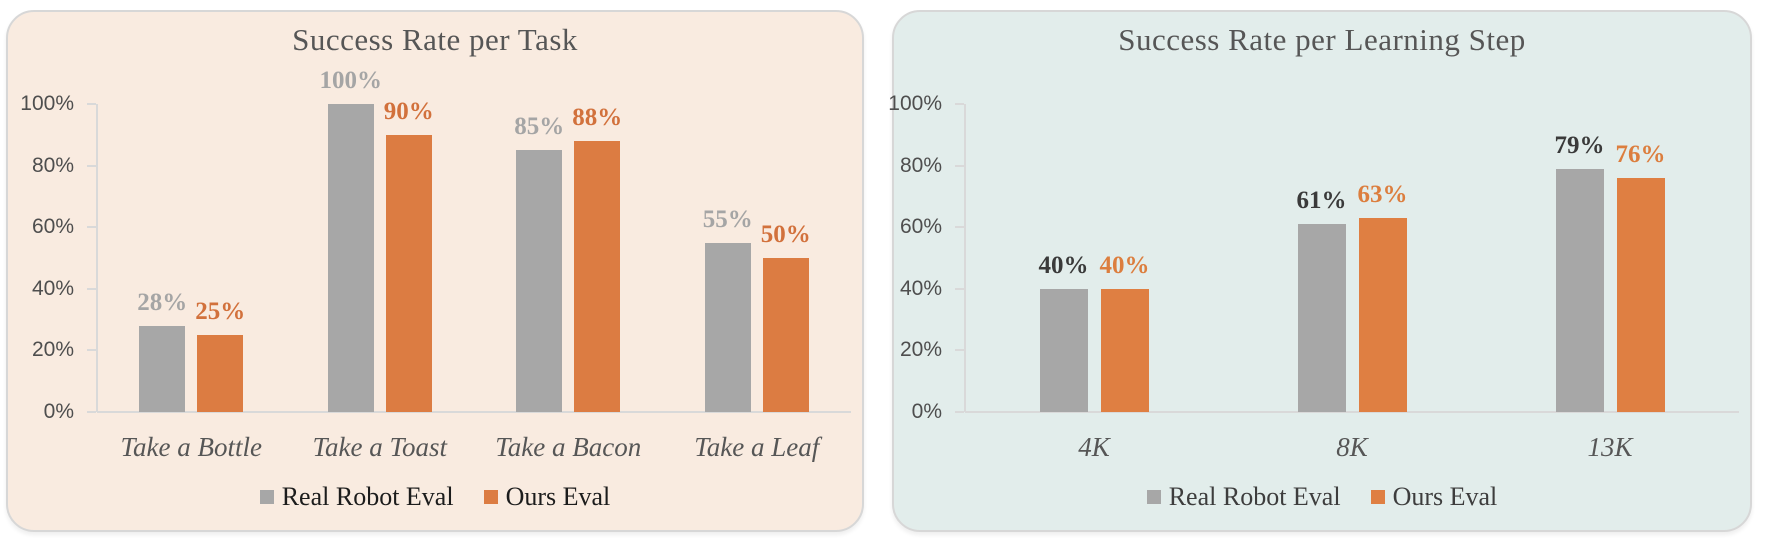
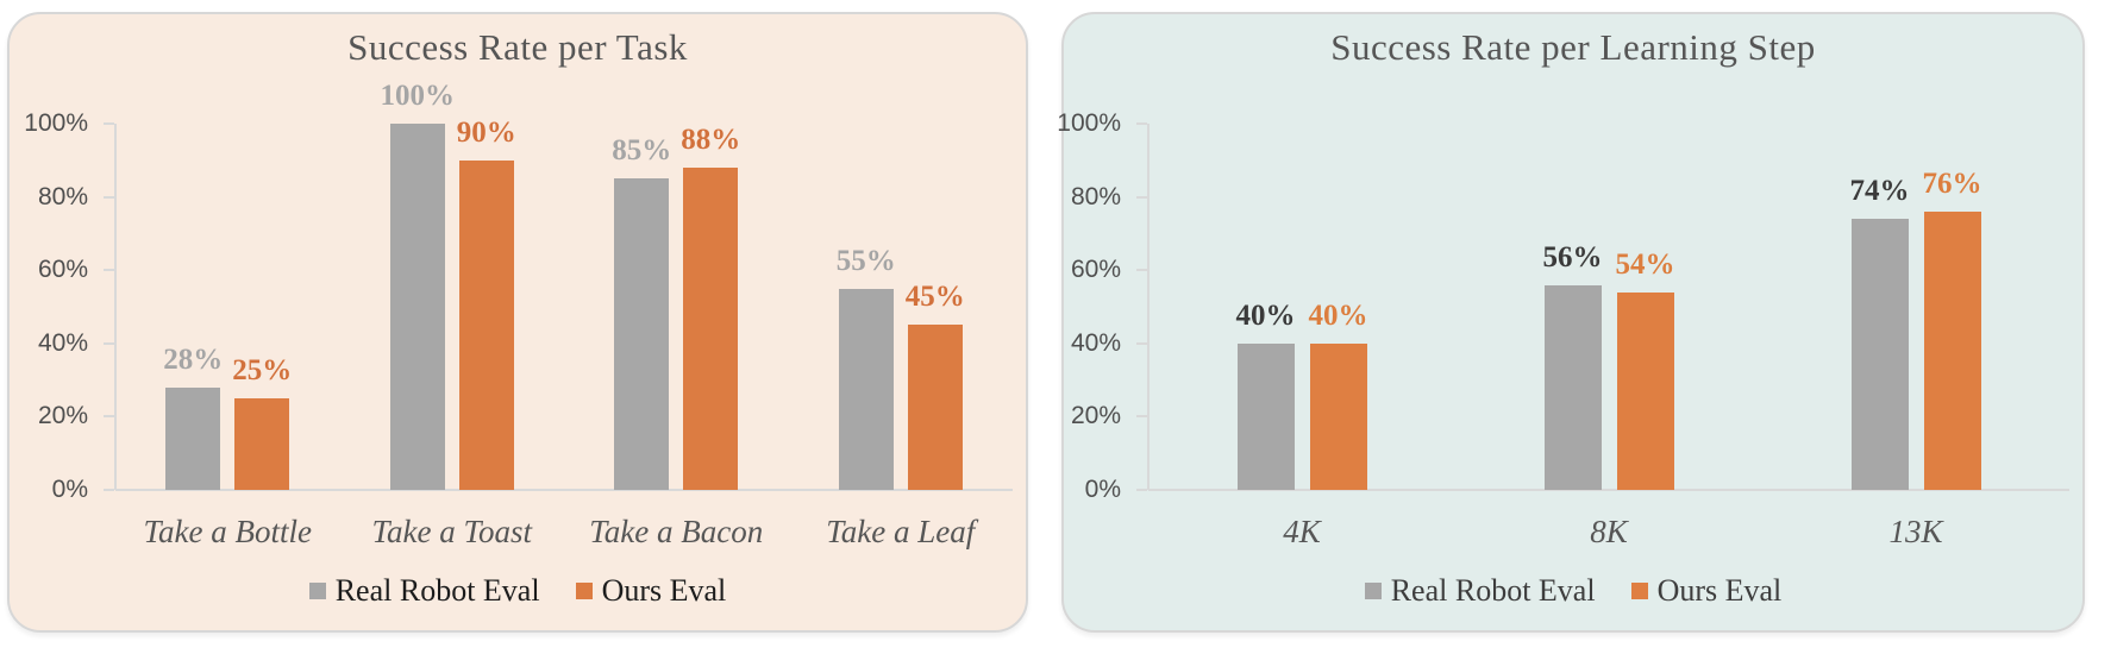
Success Rate per Task/Ours Eval/Take a Leaf: 50% -> 45%
Success Rate per Learning Step/Real Robot Eval/8K: 61% -> 56%
Success Rate per Learning Step/Ours Eval/8K: 63% -> 54%
Success Rate per Learning Step/Real Robot Eval/13K: 79% -> 74%
